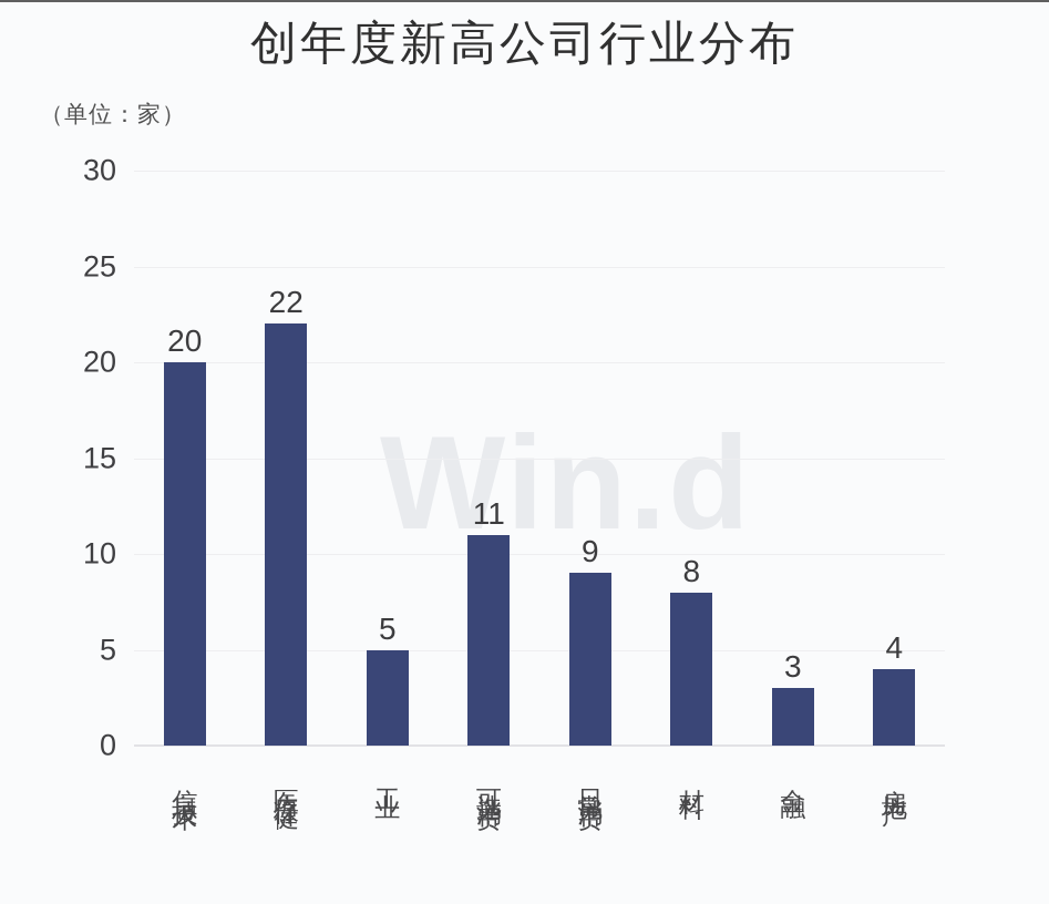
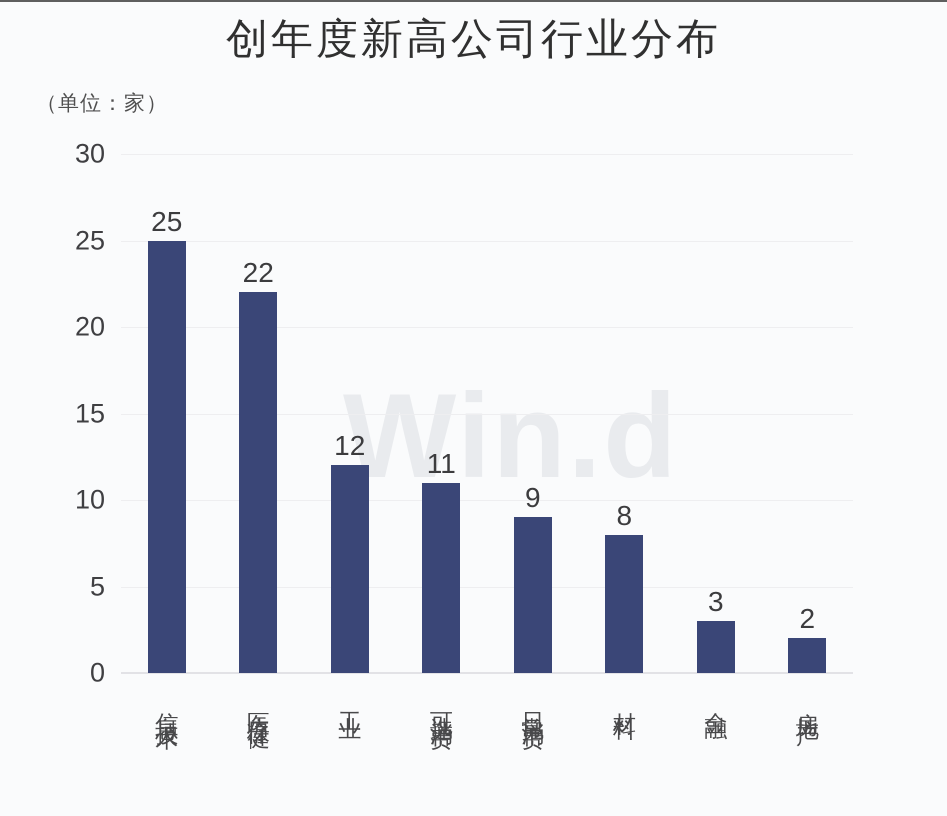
信息技术: 20 -> 25
工业: 5 -> 12
房地产: 4 -> 2
